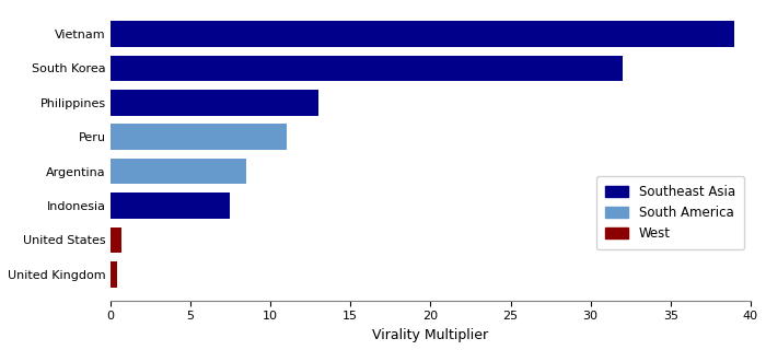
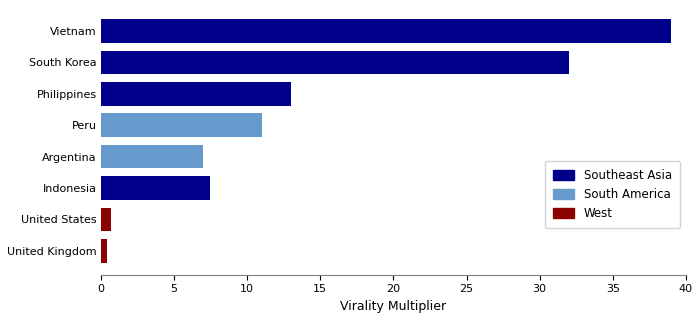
Argentina: 8.5 -> 7.0
